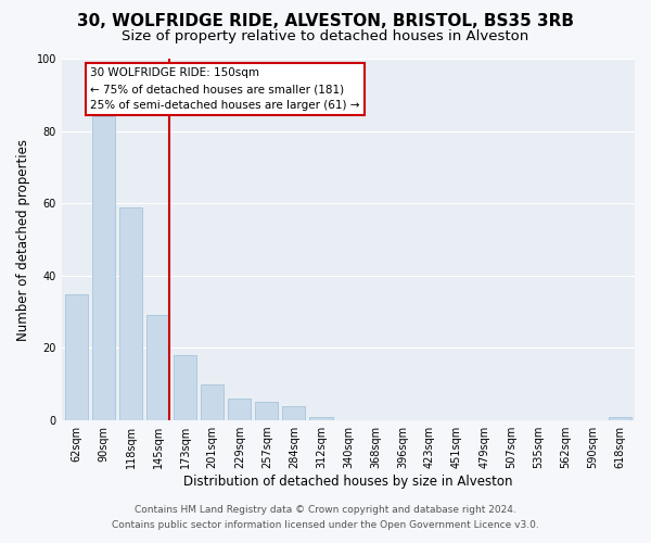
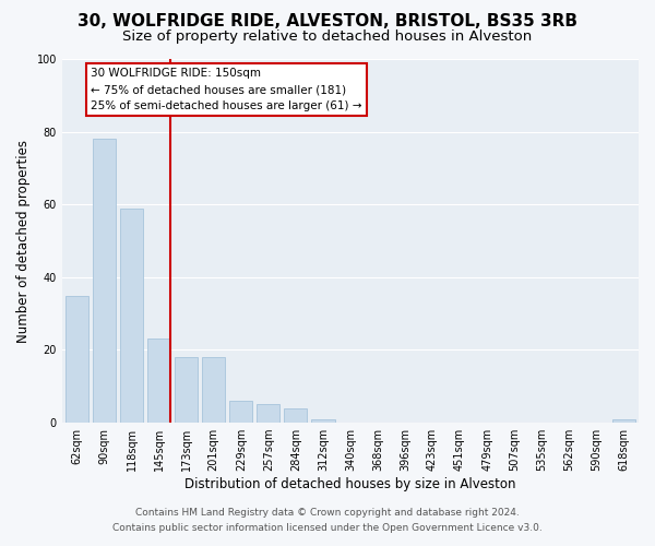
90sqm: 84 -> 78
145sqm: 29 -> 23
201sqm: 10 -> 18
